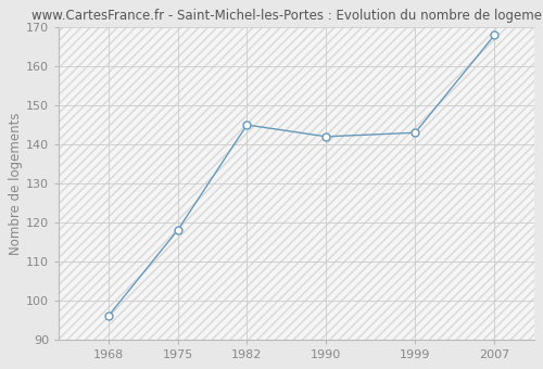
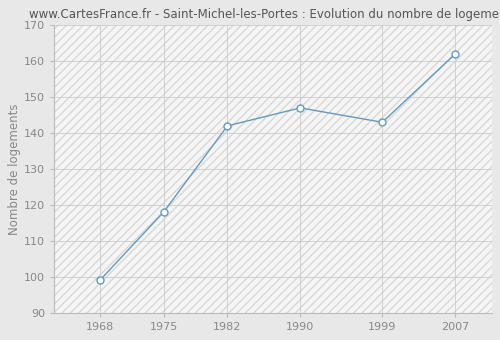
1968: 96 -> 99
1982: 145 -> 142
1990: 142 -> 147
2007: 168 -> 162
